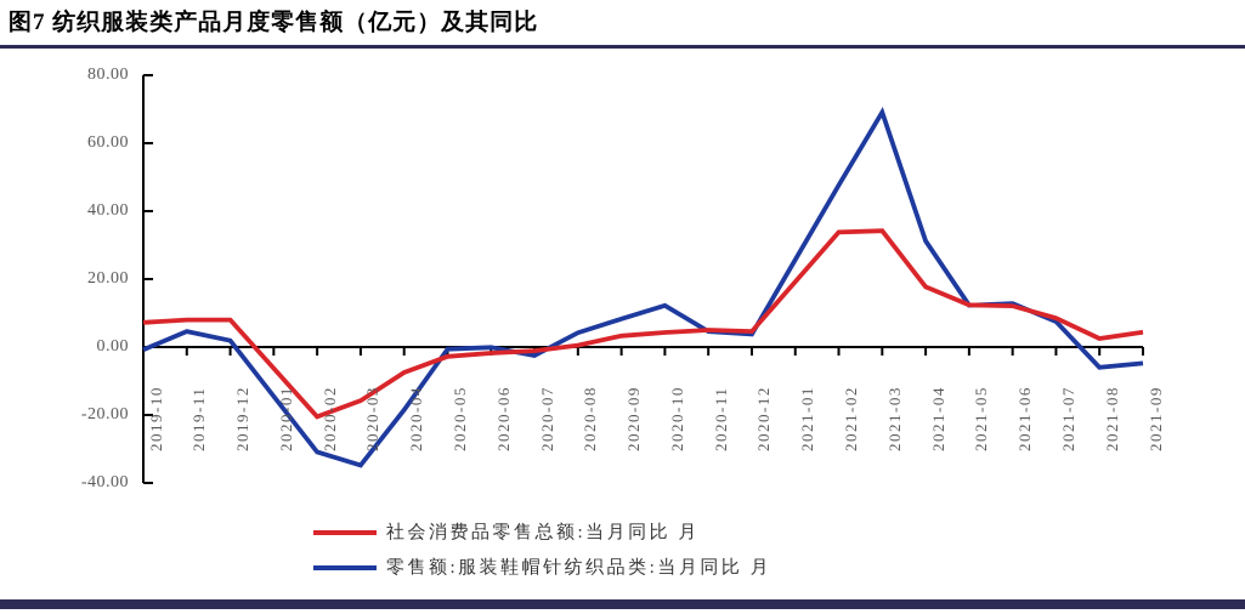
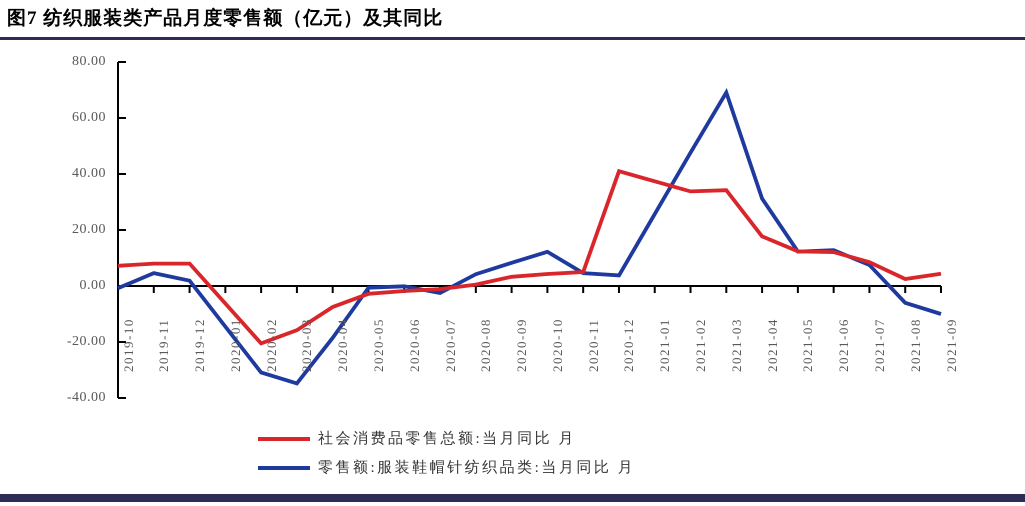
社会消费品零售总额:当月同比 月/2020-12: 5 -> 41
零售额:服装鞋帽针纺织品类:当月同比 月/2021-09: -5 -> -10
